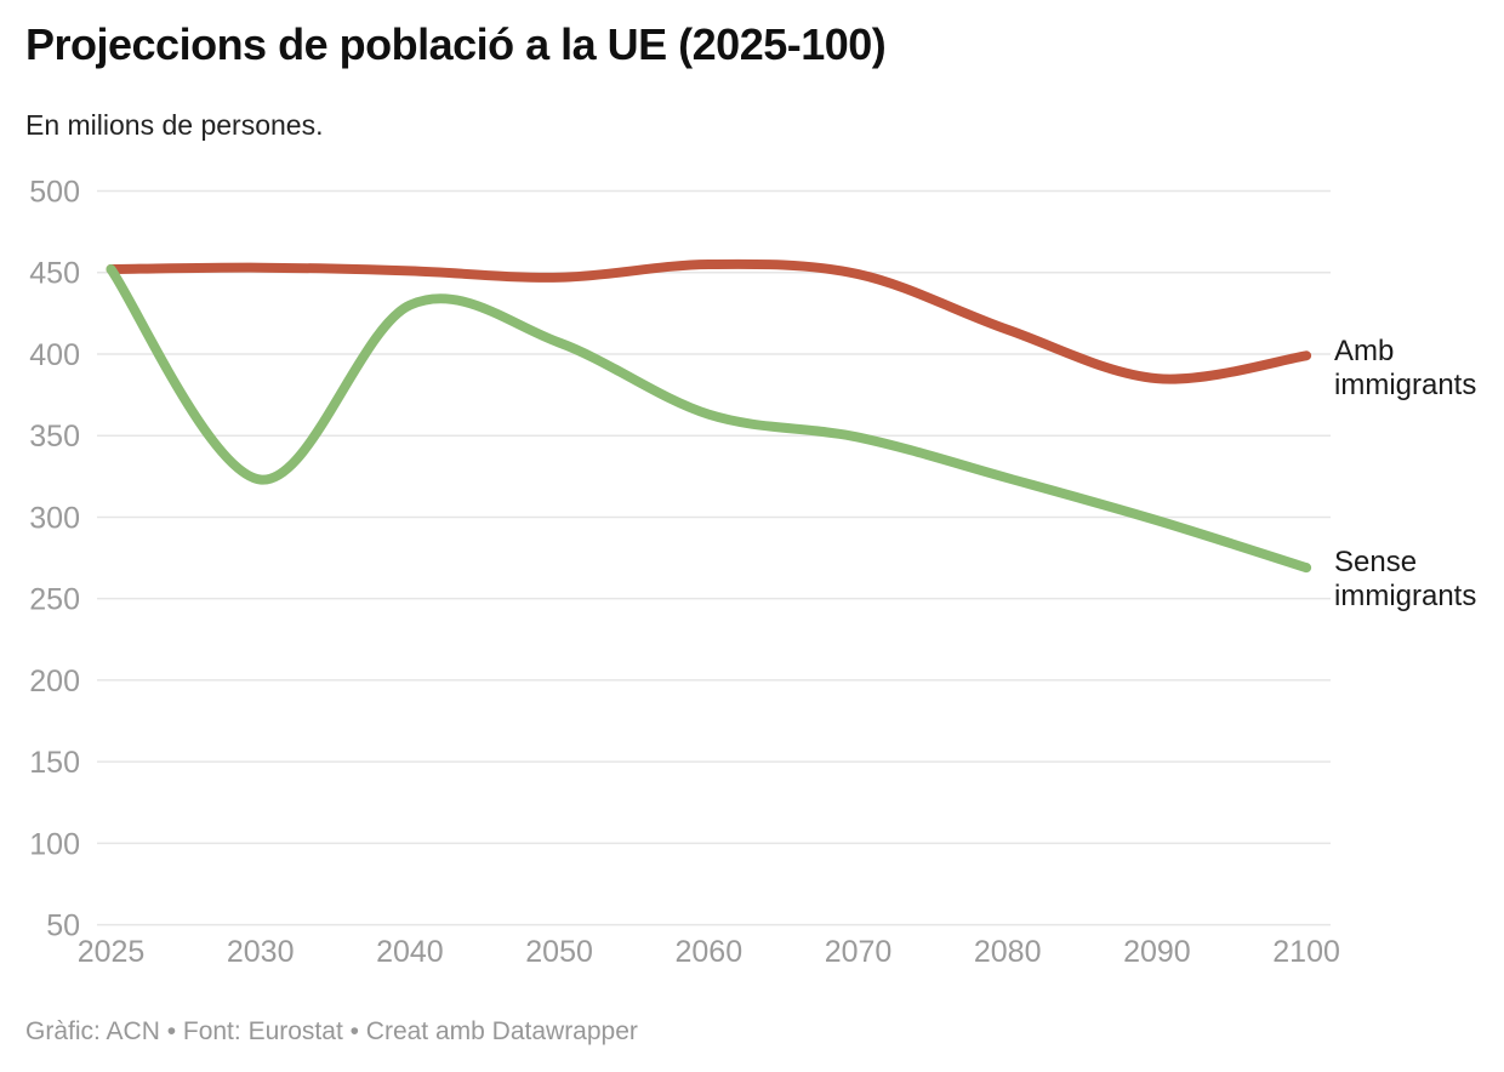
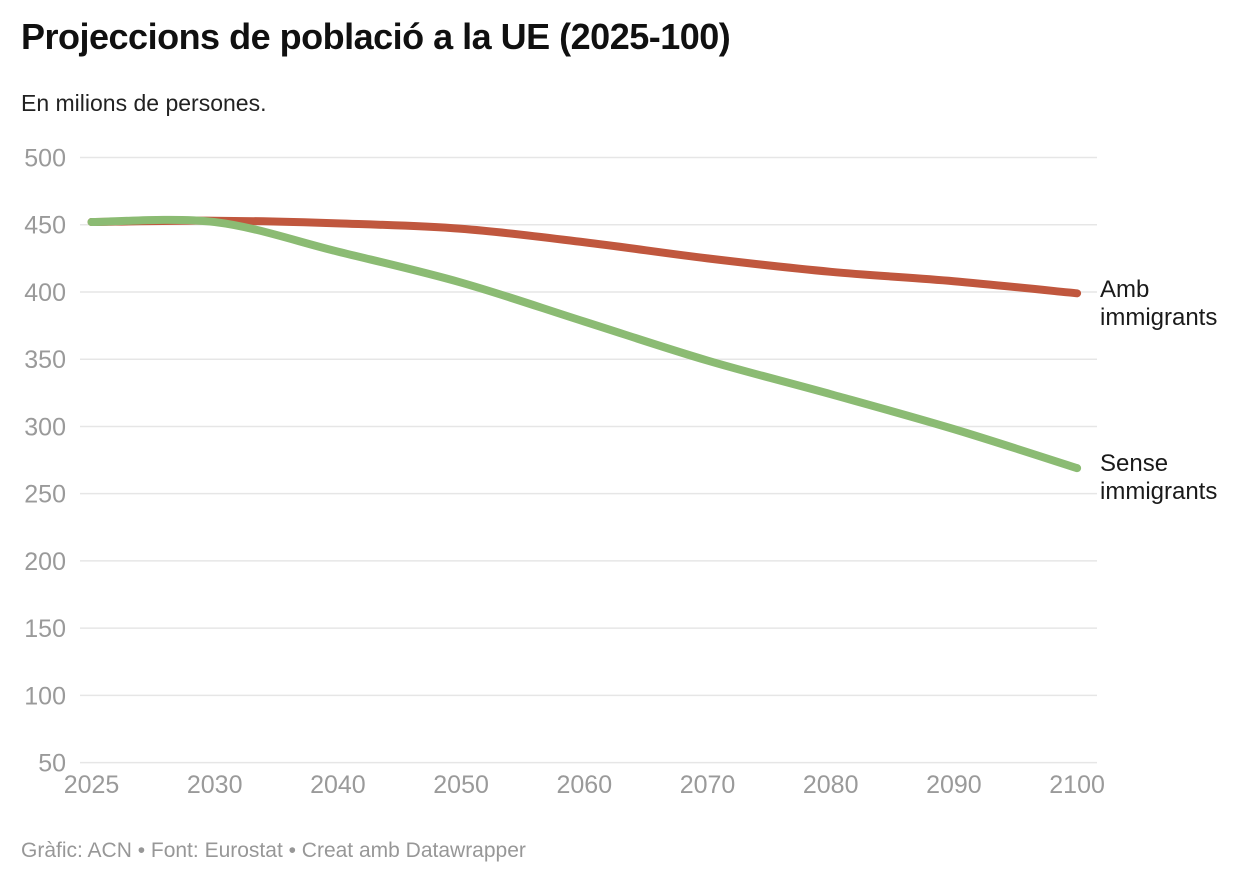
Sense immigrants/2030: 323 -> 452
Amb immigrants/2060: 455 -> 437
Sense immigrants/2060: 363 -> 378
Amb immigrants/2070: 449 -> 425
Amb immigrants/2090: 385 -> 408
